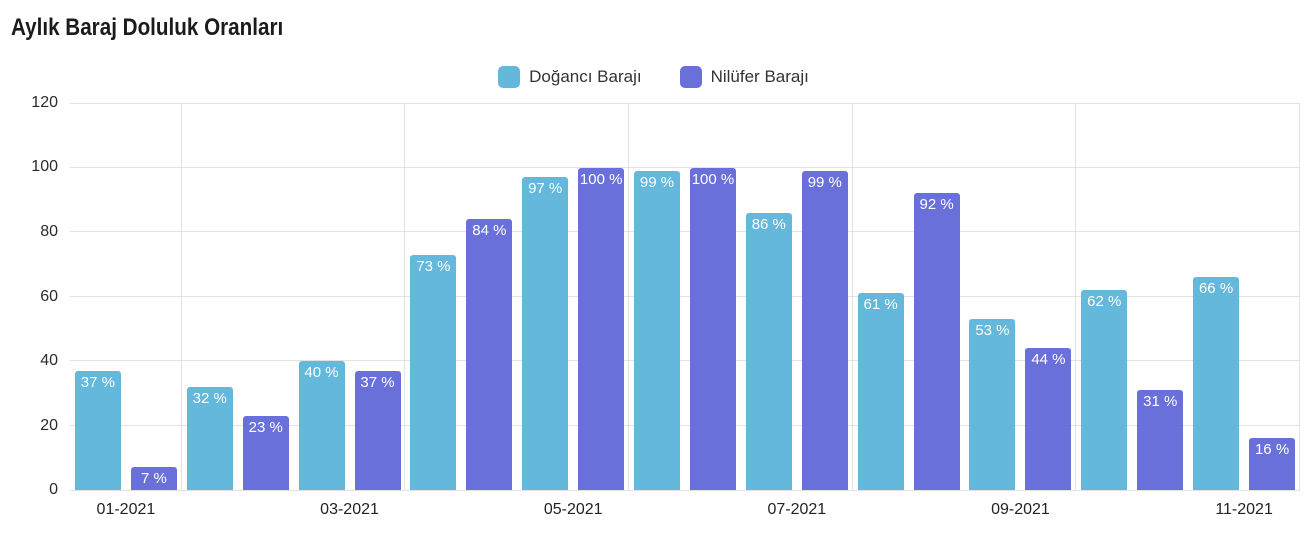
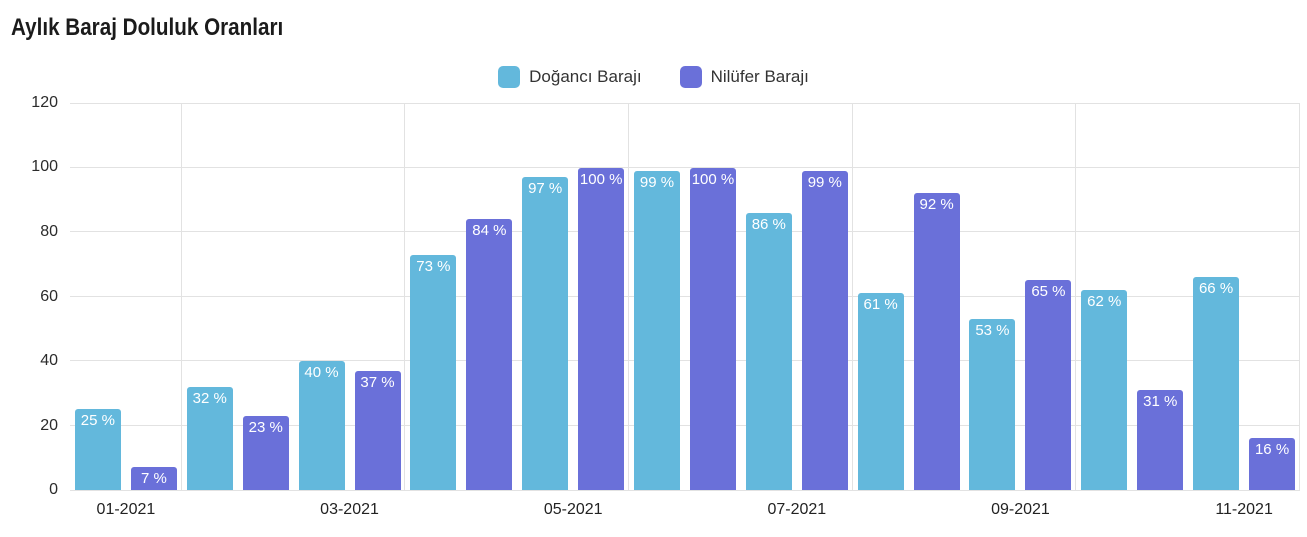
Doğancı Barajı/01-2021: 37 -> 25
Nilüfer Barajı/09-2021: 44 -> 65
